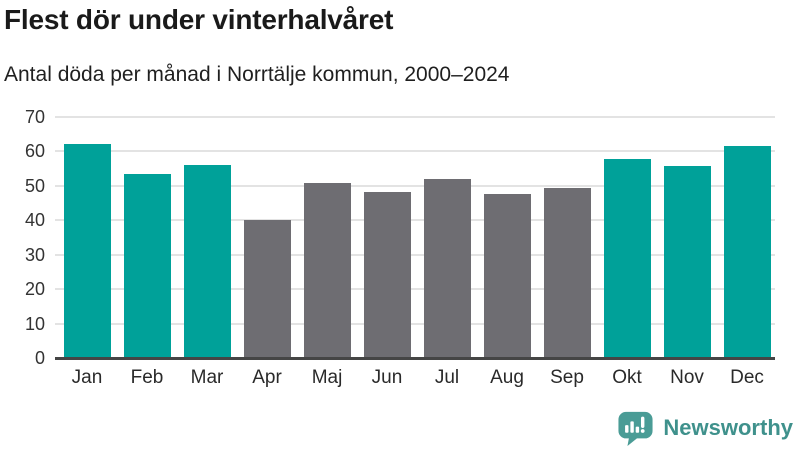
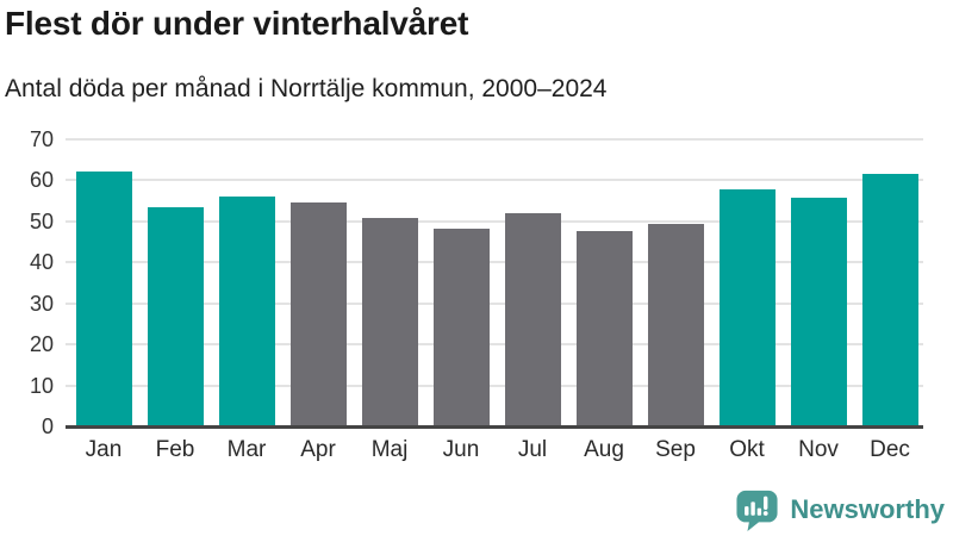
Apr: 40 -> 54
